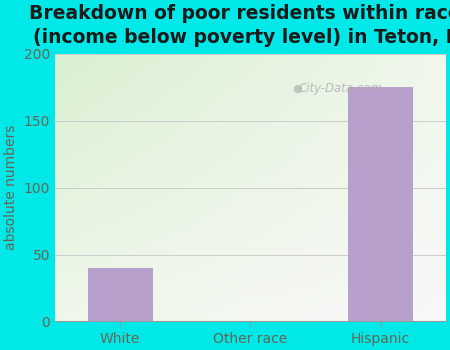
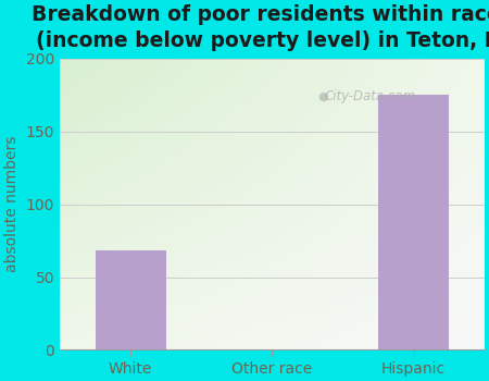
White: 40 -> 68
